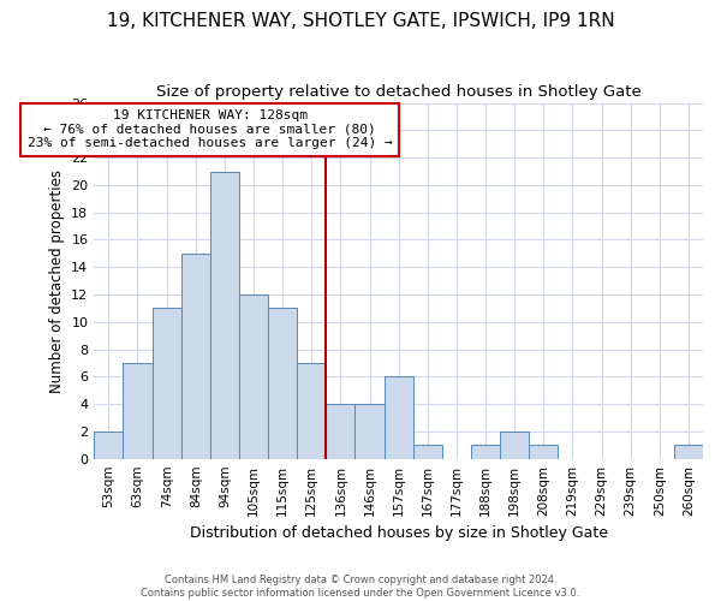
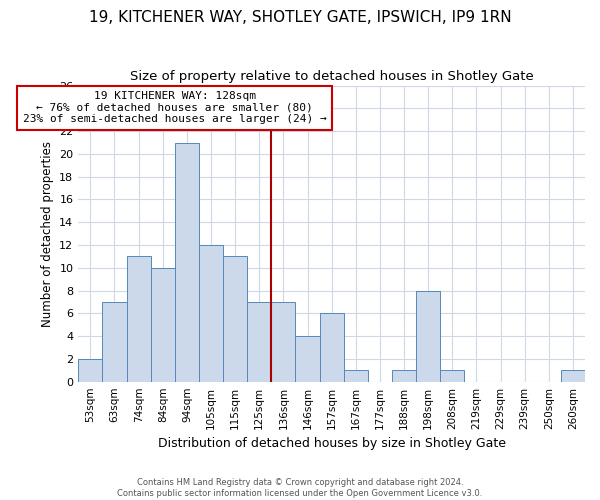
84sqm: 15 -> 10
136sqm: 4 -> 7
198sqm: 2 -> 8
